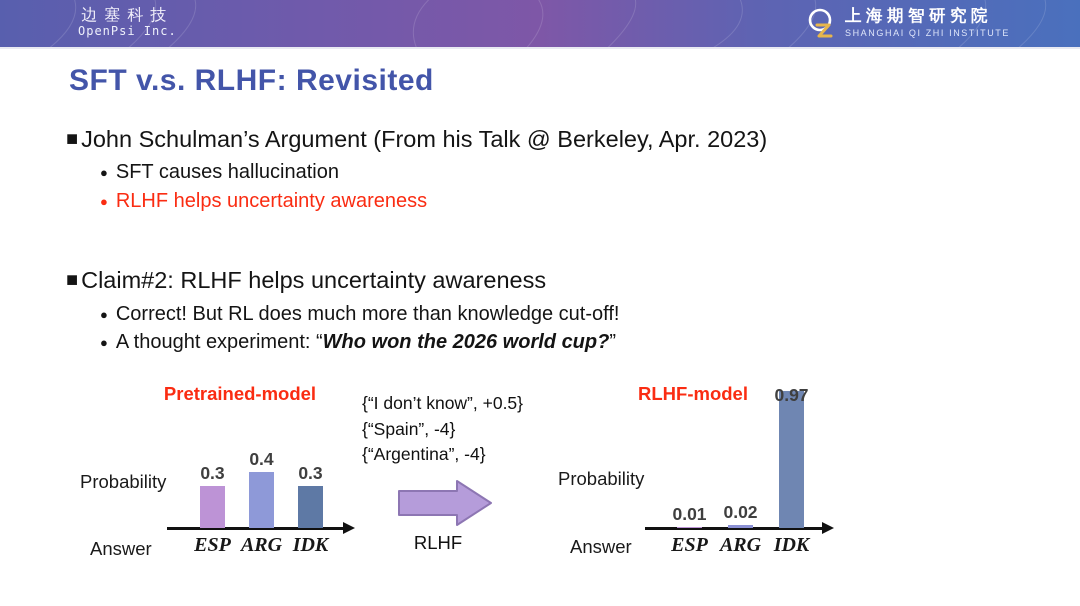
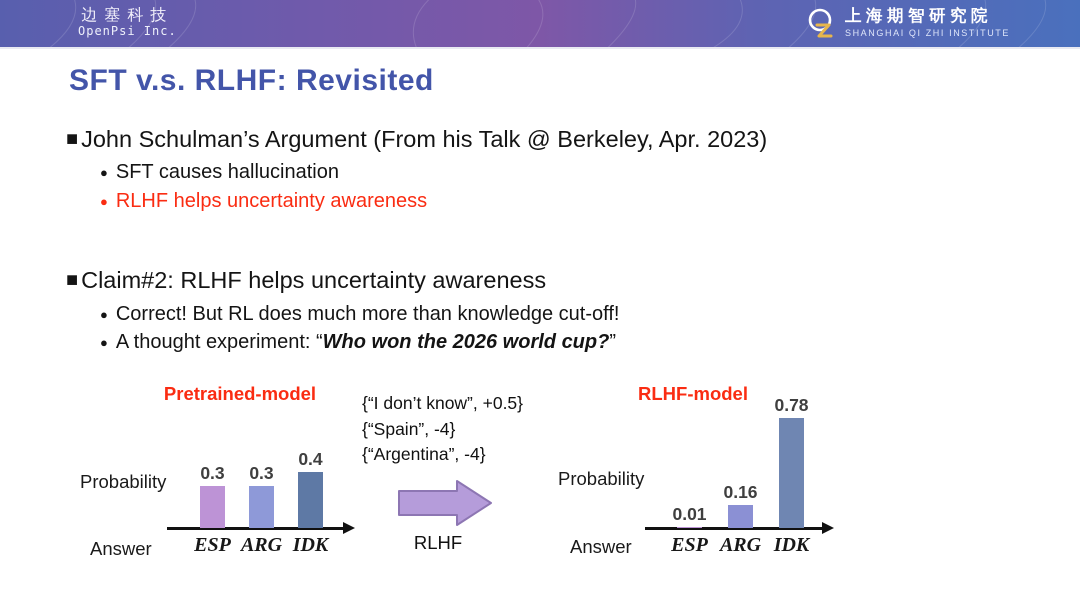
Pretrained-model/ARG: 0.4 -> 0.3
Pretrained-model/IDK: 0.3 -> 0.4
RLHF-model/ARG: 0.02 -> 0.16
RLHF-model/IDK: 0.97 -> 0.78
